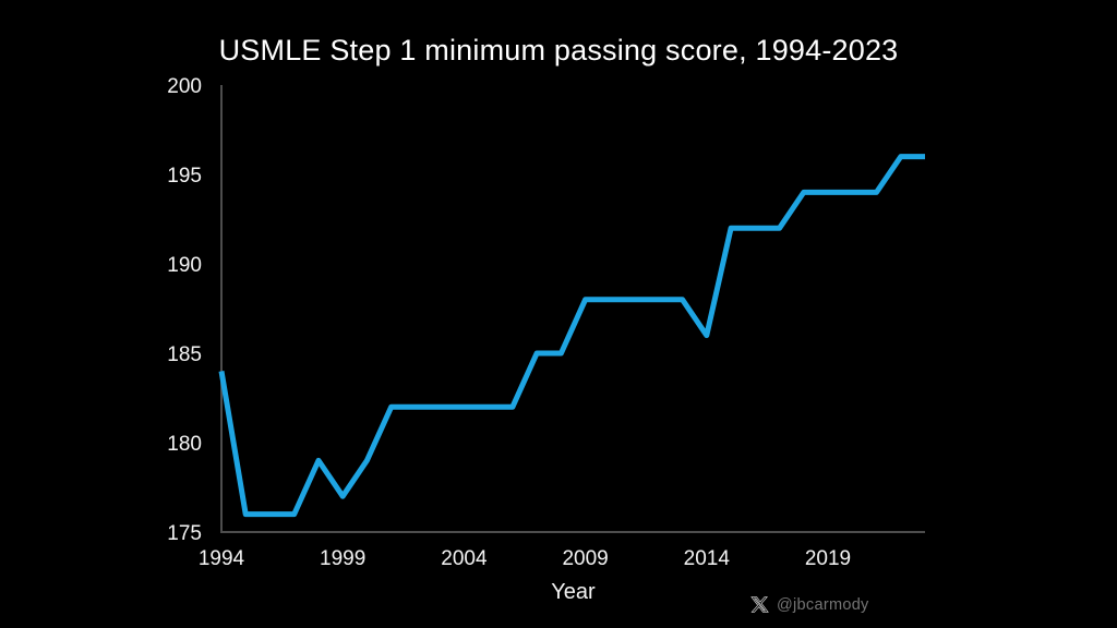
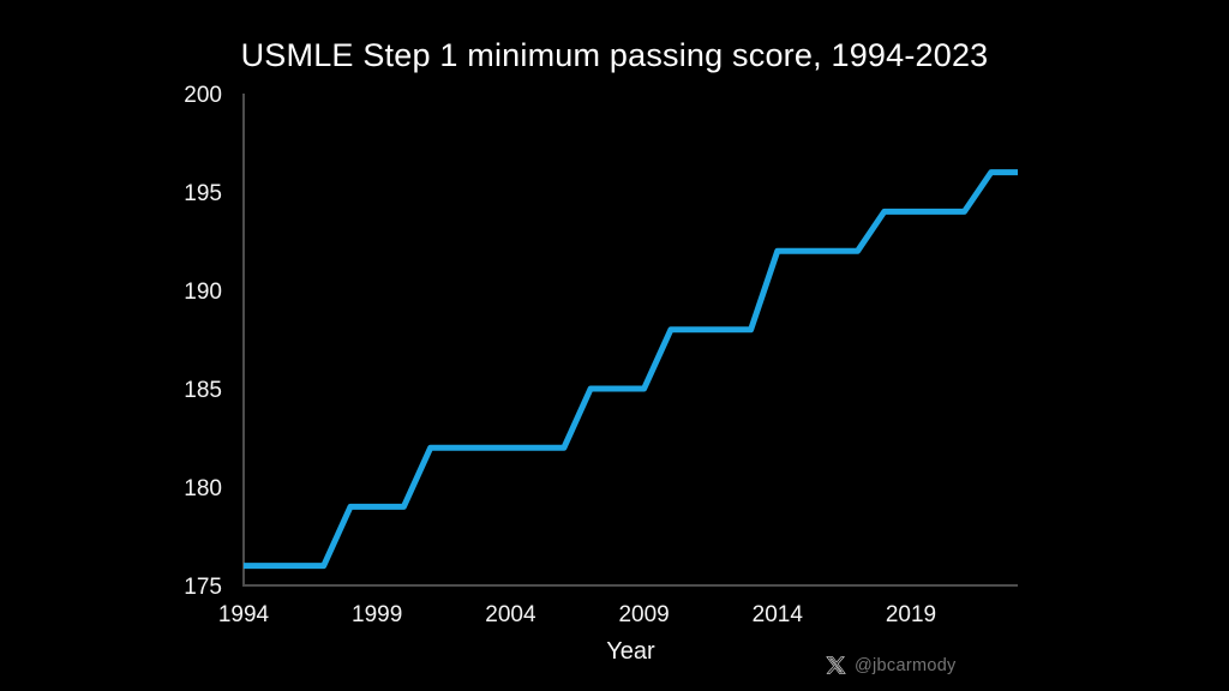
1994: 184 -> 176
1999: 177 -> 179
2009: 188 -> 185
2014: 186 -> 192
